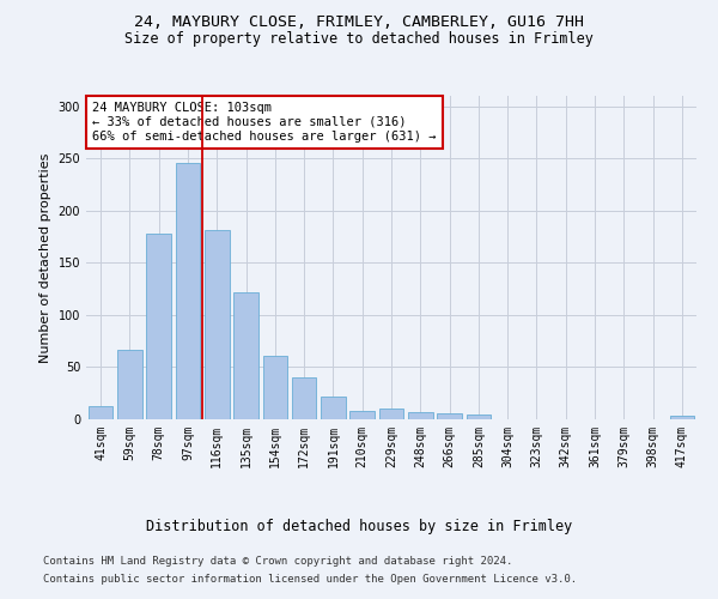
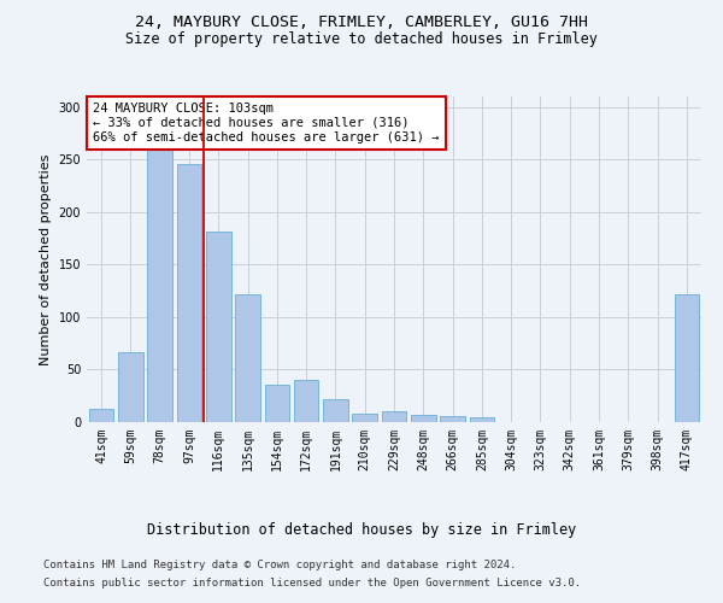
78sqm: 178 -> 260
154sqm: 61 -> 36
417sqm: 3 -> 122
